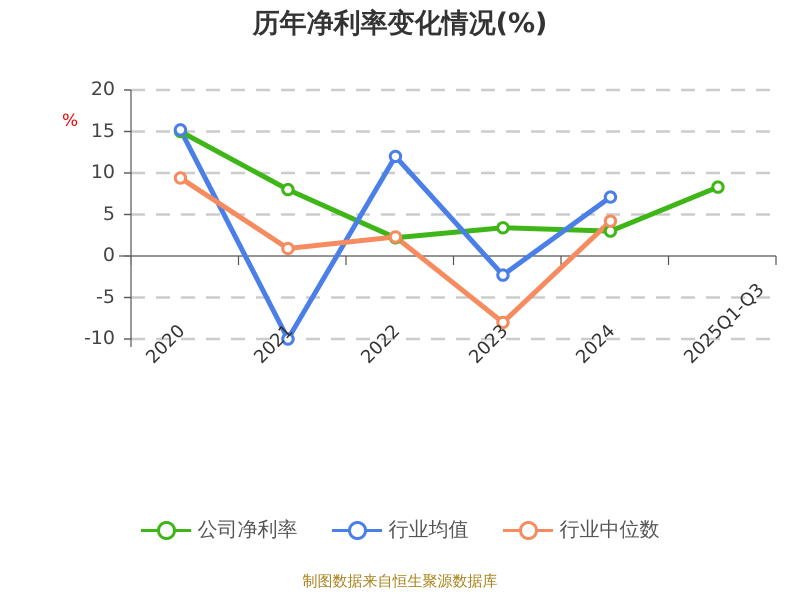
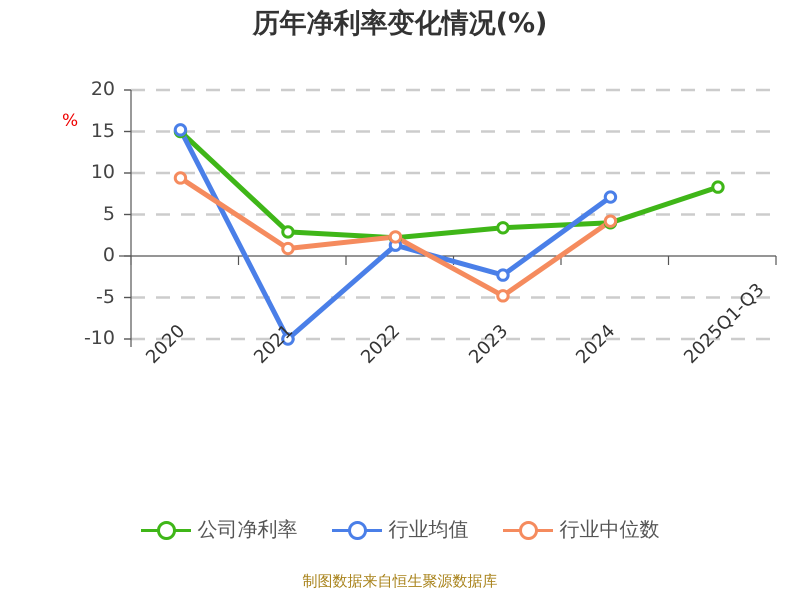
公司净利率/2021: 8 -> 3
行业均值/2022: 12 -> 1
行业中位数/2023: -8 -> -5
公司净利率/2024: 3 -> 4
